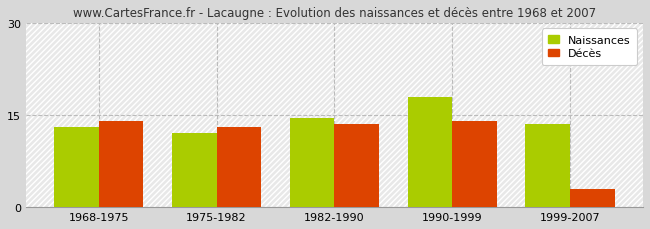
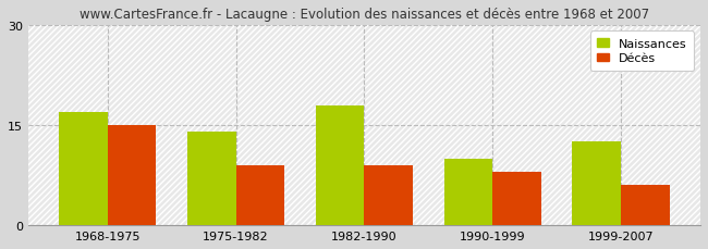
Naissances/1968-1975: 13.0 -> 17.0
Décès/1968-1975: 14.0 -> 15.0
Naissances/1975-1982: 12.0 -> 14.0
Décès/1975-1982: 13.0 -> 9.0
Naissances/1982-1990: 14.5 -> 18.0
Décès/1982-1990: 13.5 -> 9.0
Naissances/1990-1999: 18.0 -> 10.0
Décès/1990-1999: 14.0 -> 8.0
Naissances/1999-2007: 13.5 -> 12.6
Décès/1999-2007: 3.0 -> 6.0
